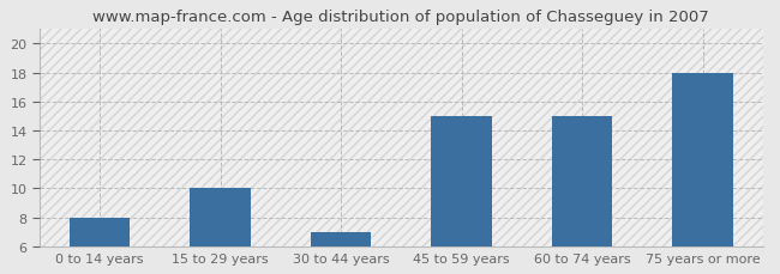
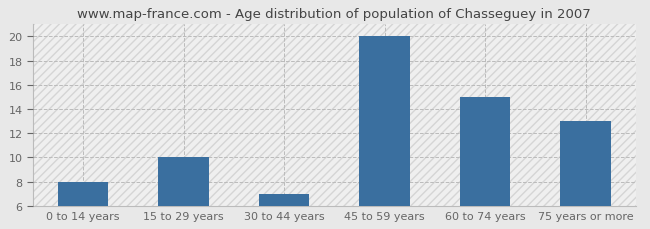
45 to 59 years: 15 -> 20
75 years or more: 18 -> 13
